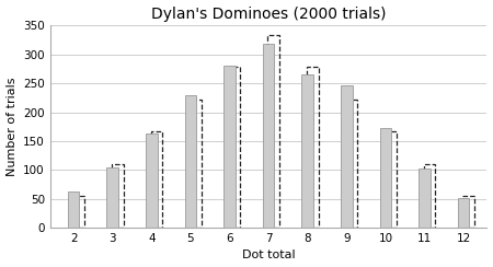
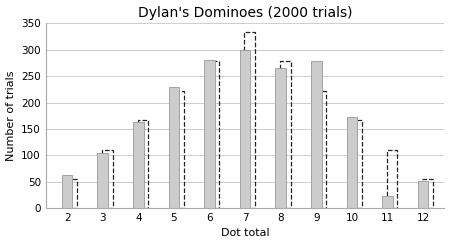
7: 318 -> 300
9: 247 -> 278
11: 103 -> 22
